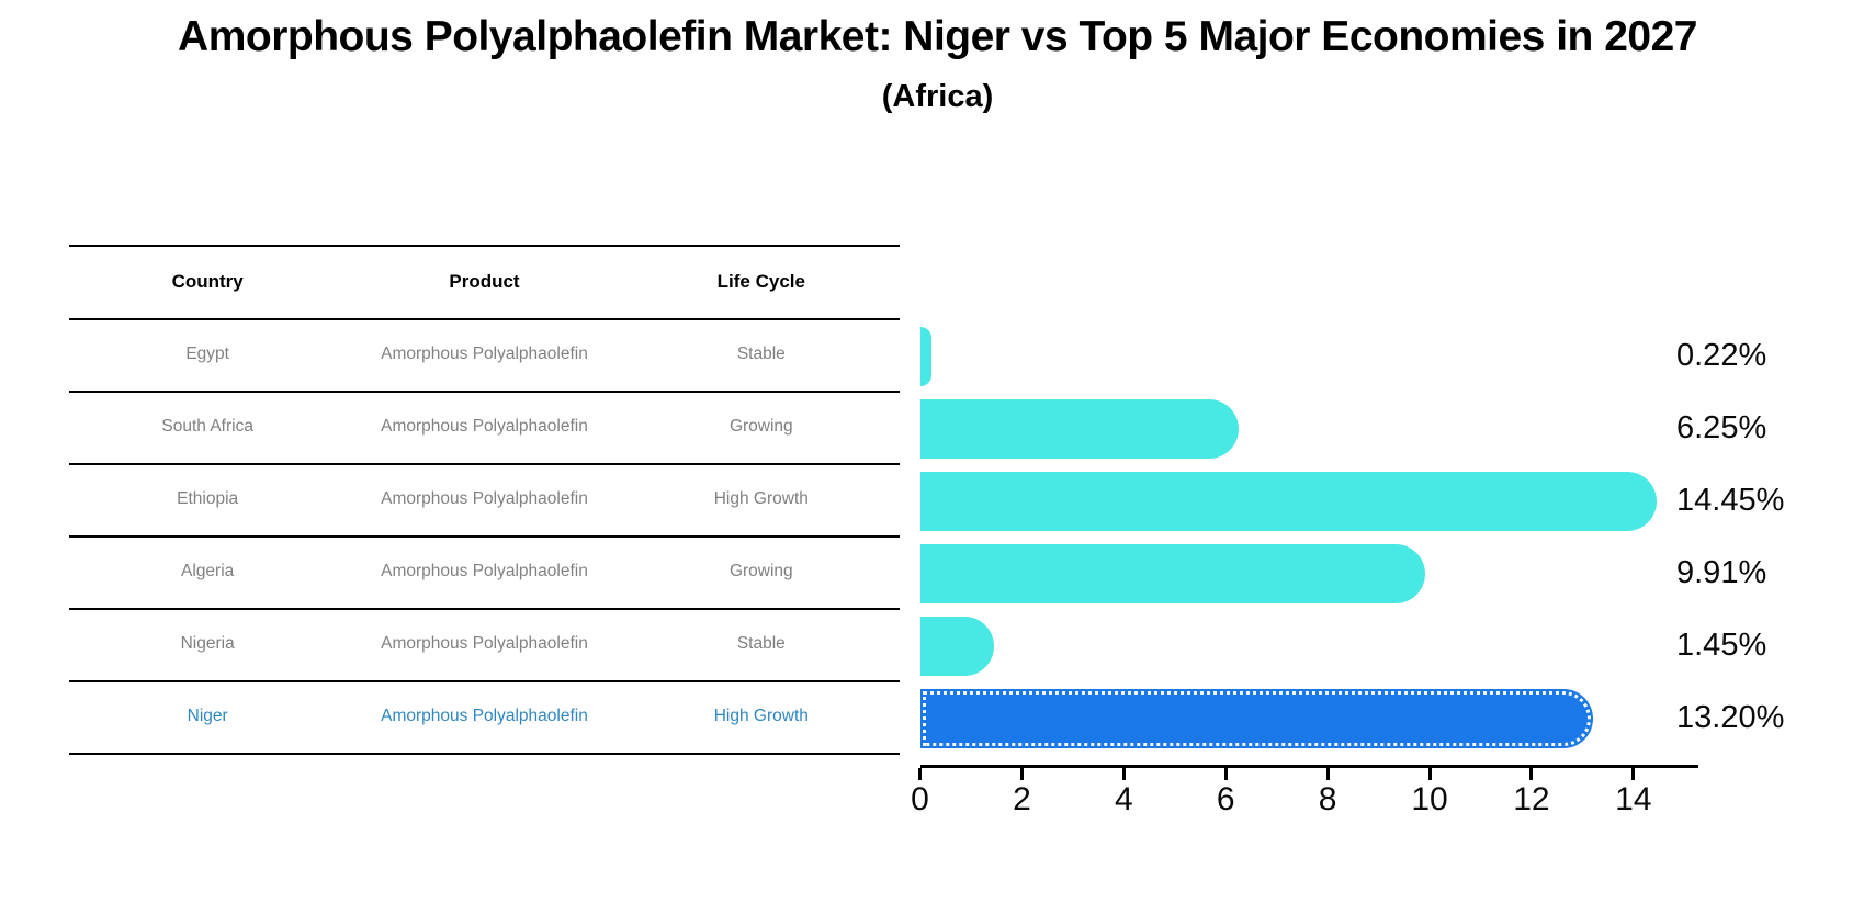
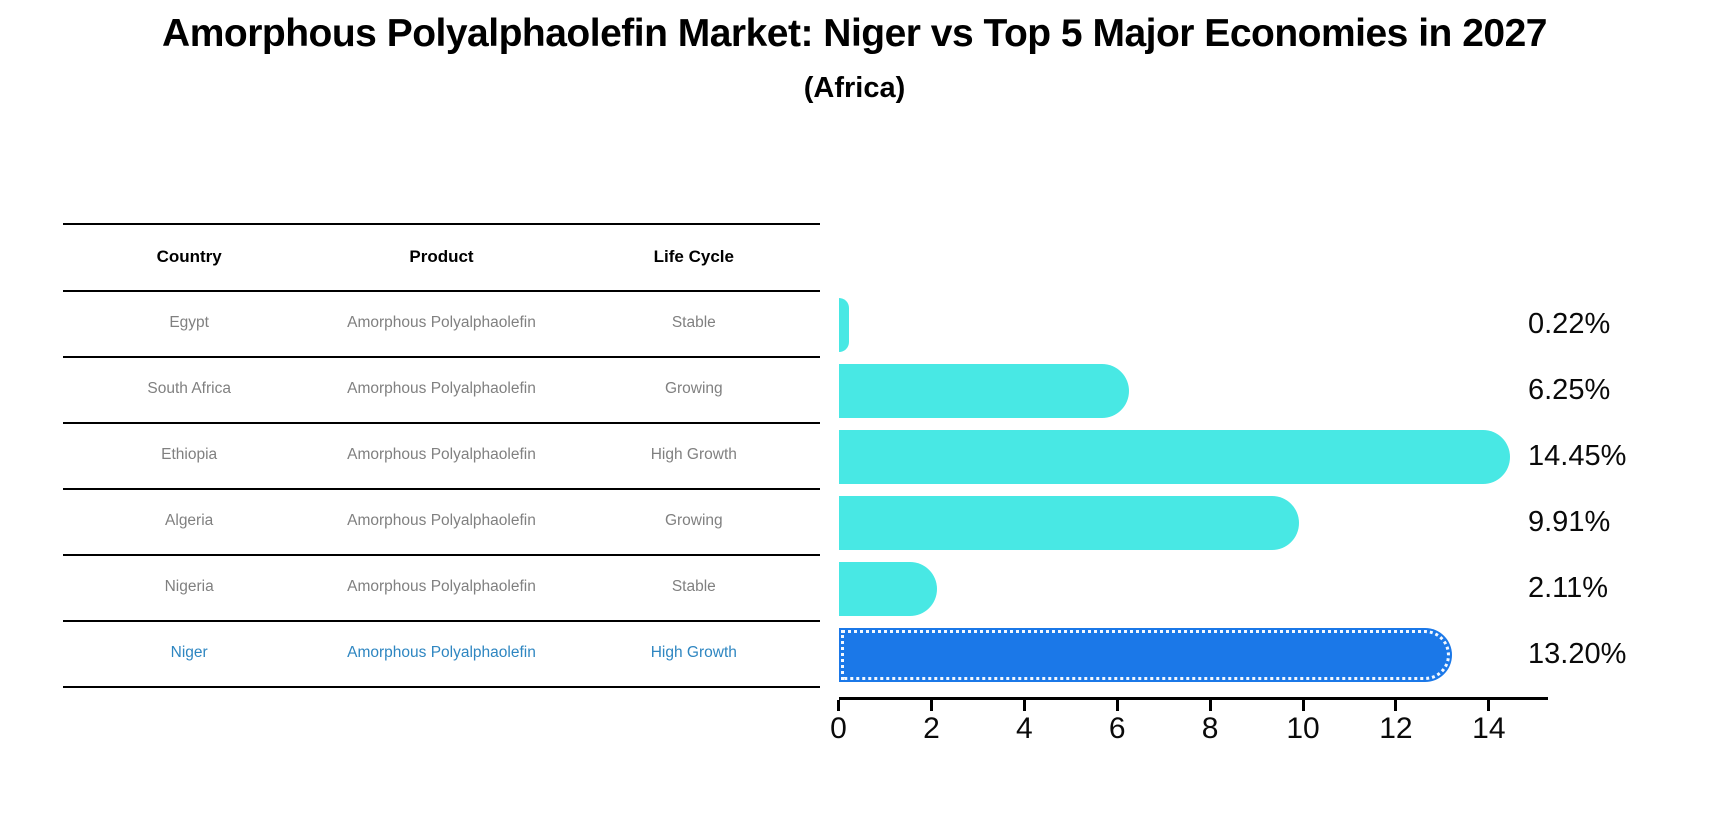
Nigeria: 1.45% -> 2.11%
